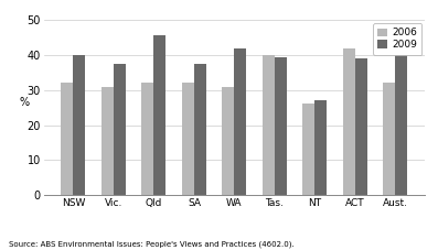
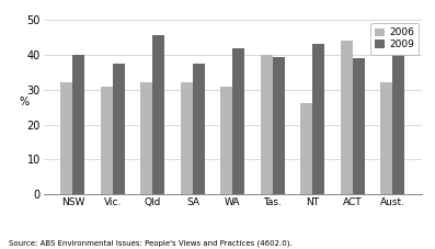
2009/NT: 27.0 -> 43.0
2006/ACT: 42 -> 44
